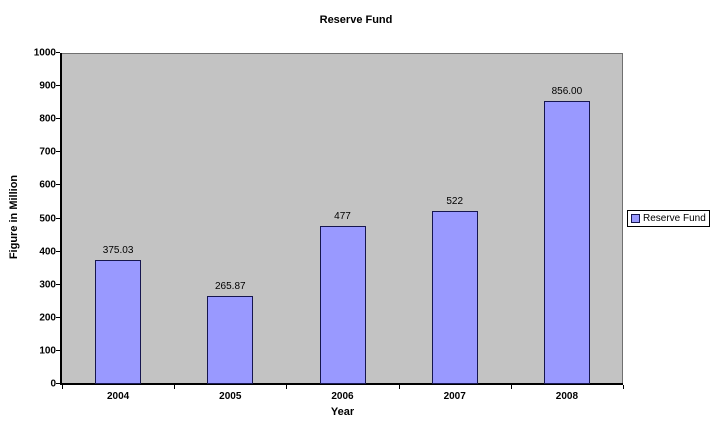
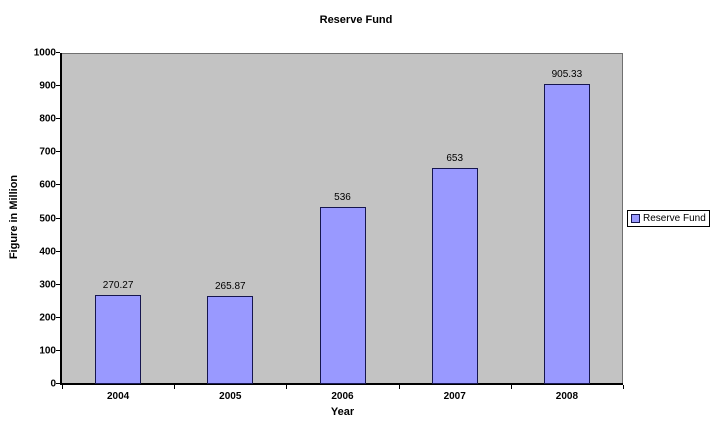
2004: 375.03 -> 270.27
2006: 477 -> 536
2007: 522 -> 653
2008: 856.00 -> 905.33
